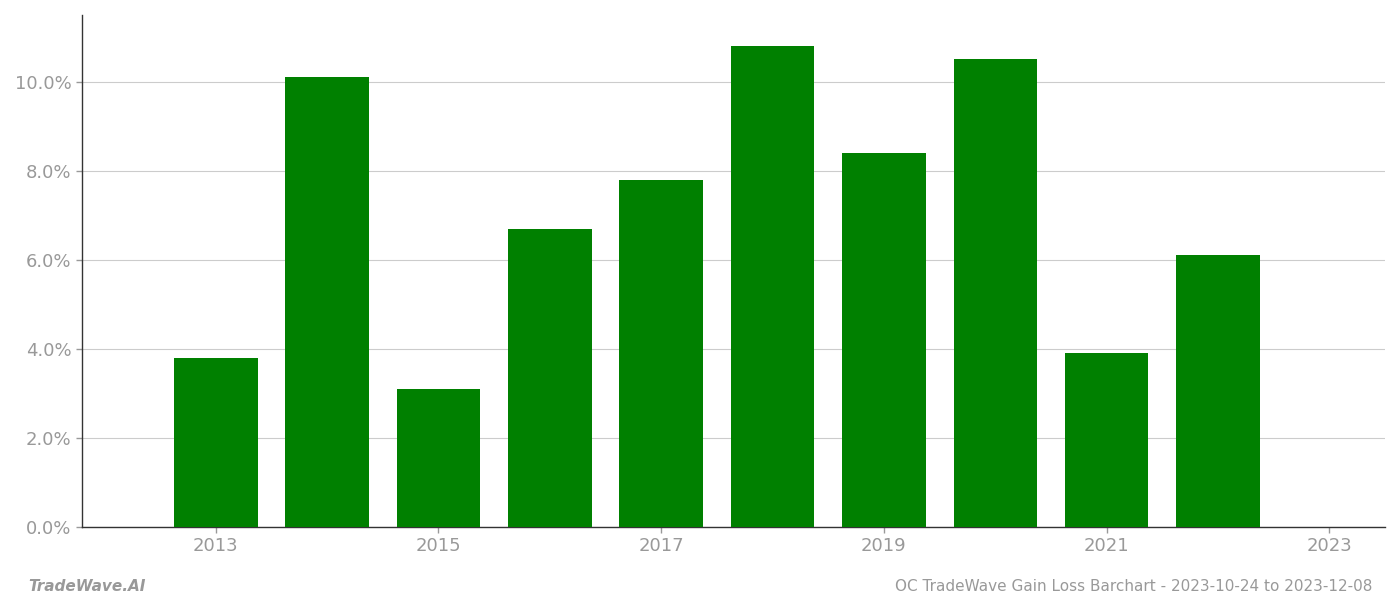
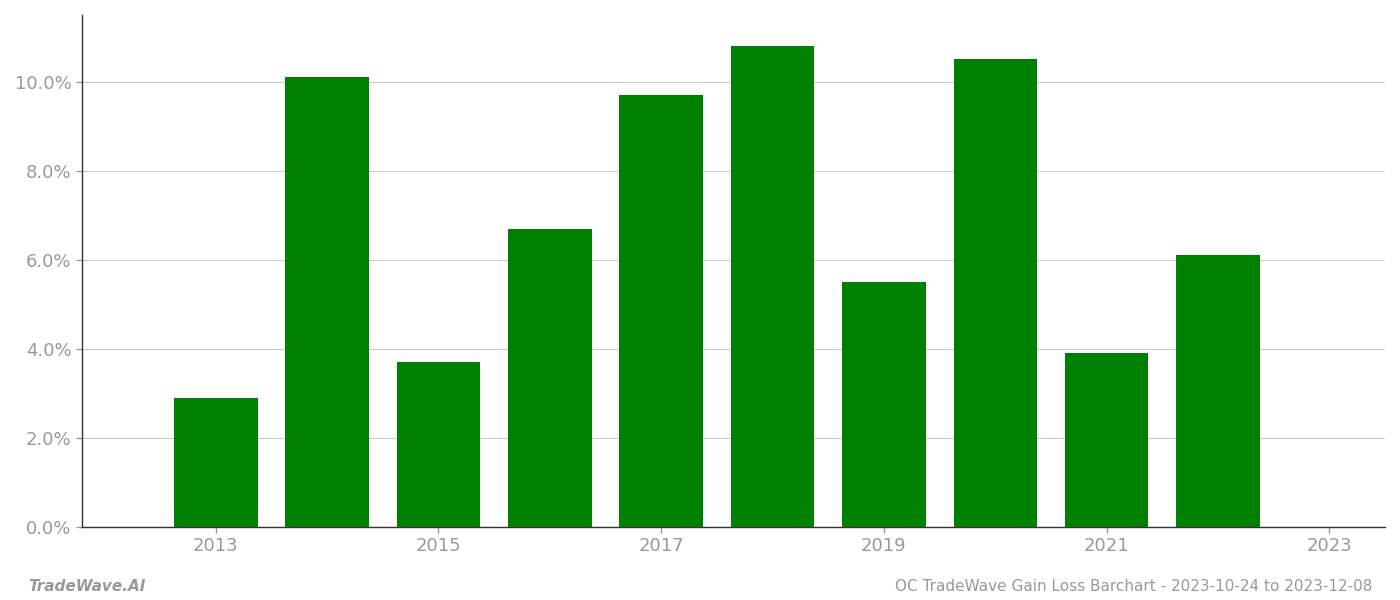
2013: 3.8% -> 2.9%
2015: 3.1% -> 3.7%
2017: 7.8% -> 9.7%
2019: 8.4% -> 5.5%
